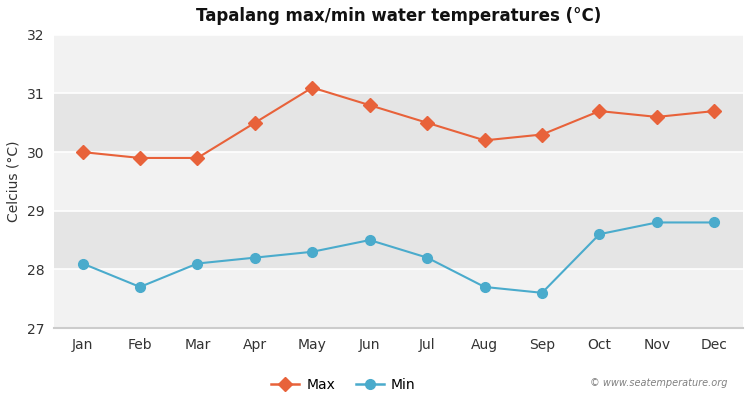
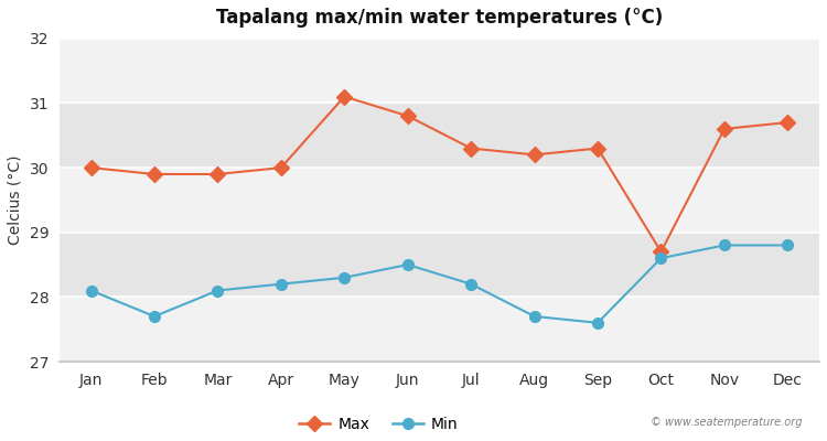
Max/Apr: 30.5 -> 30.0
Max/Jul: 30.5 -> 30.3
Max/Oct: 30.7 -> 28.7
